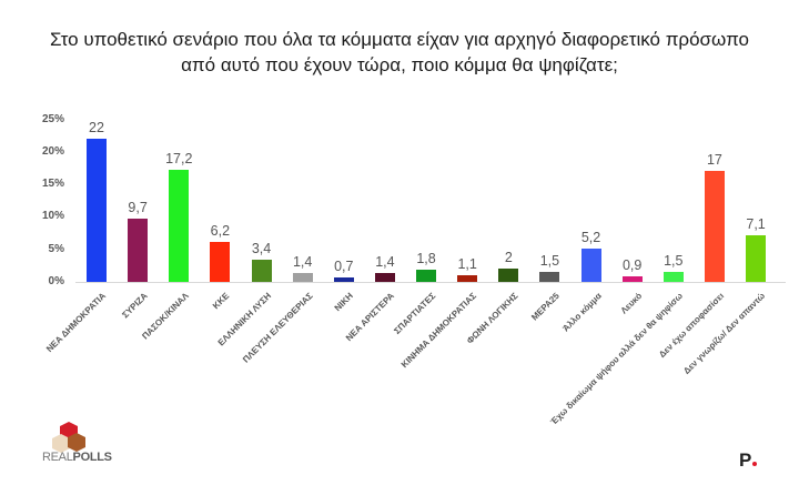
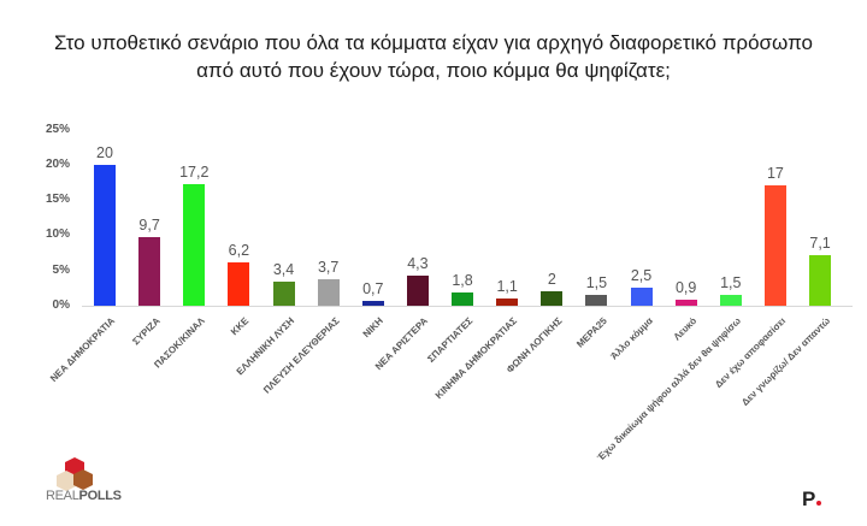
ΝΕΑ ΔΗΜΟΚΡΑΤΙΑ: 22 -> 20
ΠΛΕΥΣΗ ΕΛΕΥΘΕΡΙΑΣ: 1,4 -> 3,7
ΝΕΑ ΑΡΙΣΤΕΡΑ: 1,4 -> 4,3
Άλλο κόμμα: 5,2 -> 2,5
